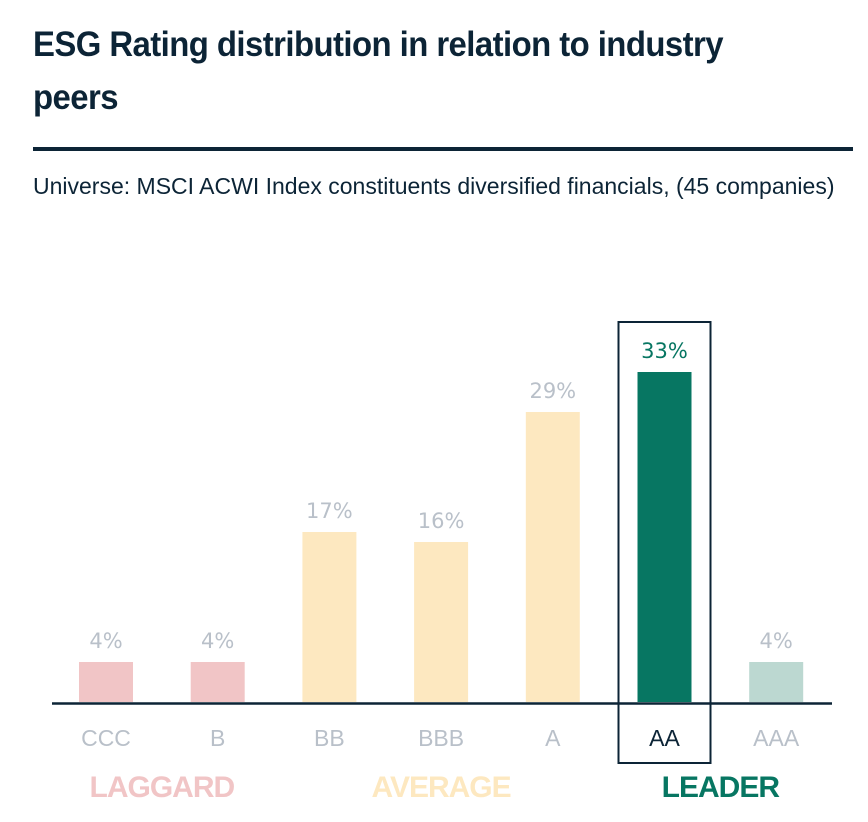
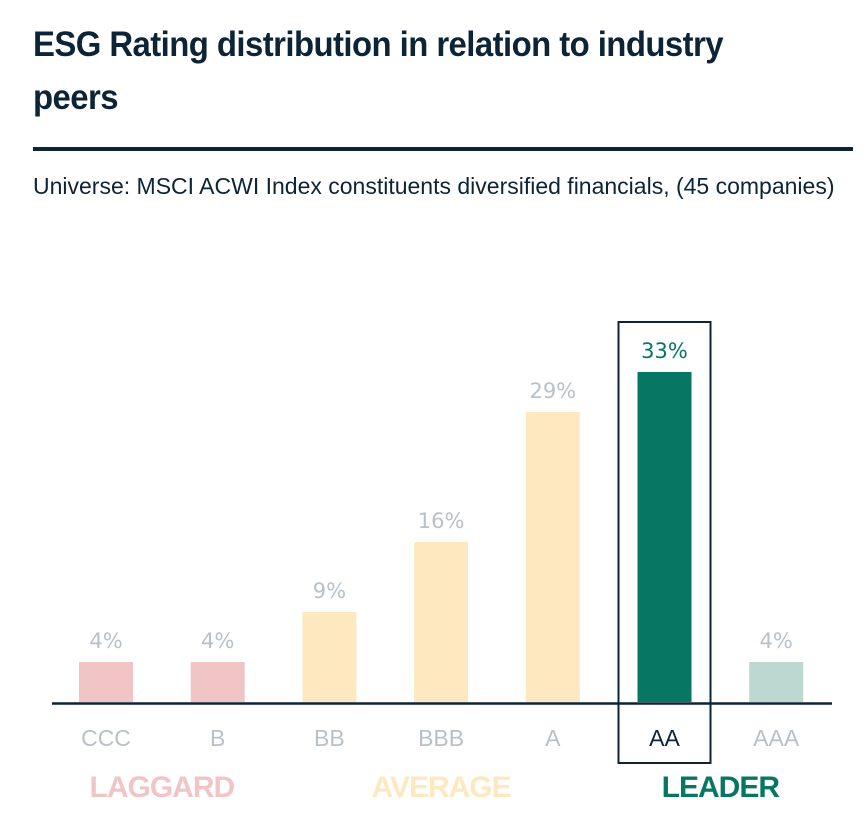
BB: 17% -> 9%
